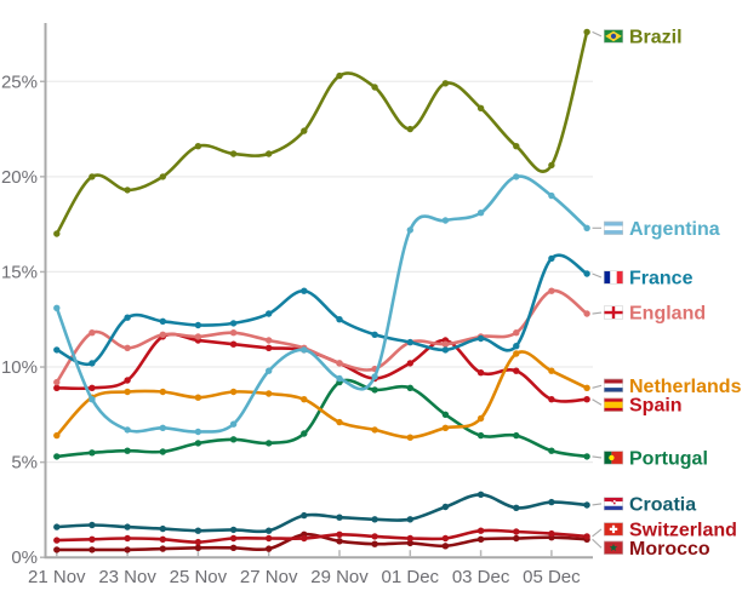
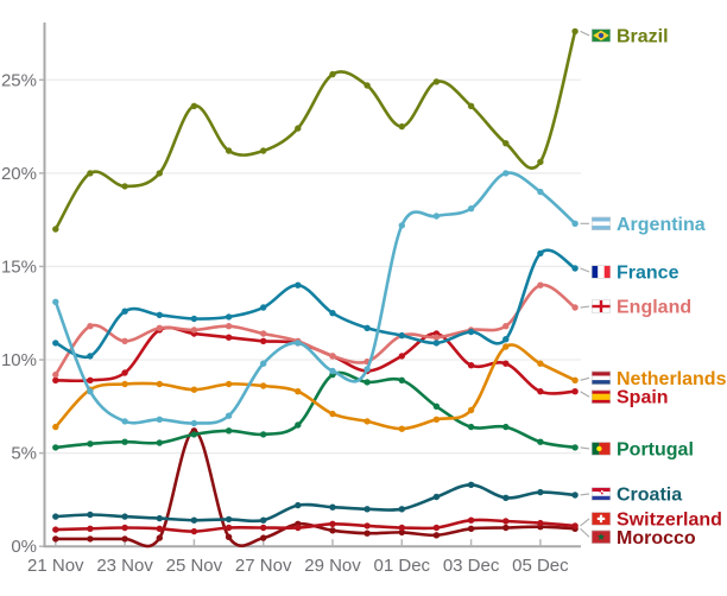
Brazil/25 Nov: 21.6% -> 23.6%
Morocco/25 Nov: 0.5% -> 6.2%
